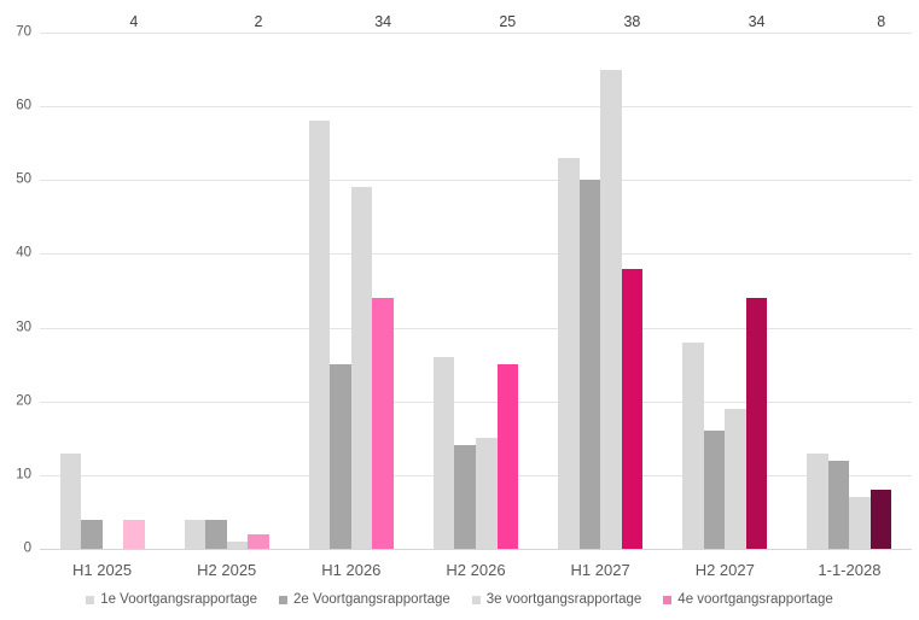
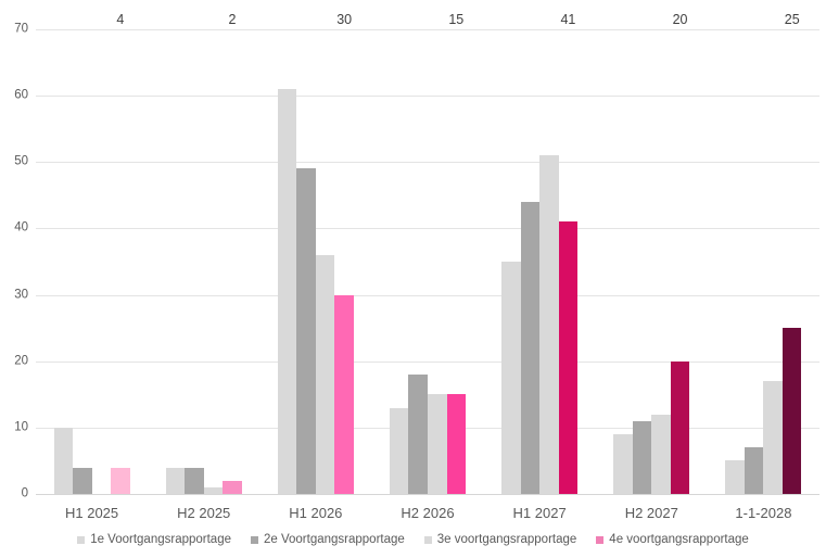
1e Voortgangsrapportage/H1 2025: 13 -> 10
1e Voortgangsrapportage/H1 2026: 58 -> 61
2e Voortgangsrapportage/H1 2026: 25 -> 49
3e voortgangsrapportage/H1 2026: 49 -> 36
4e voortgangsrapportage/H1 2026: 34 -> 30
1e Voortgangsrapportage/H2 2026: 26 -> 13
2e Voortgangsrapportage/H2 2026: 14 -> 18
4e voortgangsrapportage/H2 2026: 25 -> 15
1e Voortgangsrapportage/H1 2027: 53 -> 35
2e Voortgangsrapportage/H1 2027: 50 -> 44
3e voortgangsrapportage/H1 2027: 65 -> 51
4e voortgangsrapportage/H1 2027: 38 -> 41
1e Voortgangsrapportage/H2 2027: 28 -> 9
2e Voortgangsrapportage/H2 2027: 16 -> 11
3e voortgangsrapportage/H2 2027: 19 -> 12
4e voortgangsrapportage/H2 2027: 34 -> 20
1e Voortgangsrapportage/1-1-2028: 13 -> 5
2e Voortgangsrapportage/1-1-2028: 12 -> 7
3e voortgangsrapportage/1-1-2028: 7 -> 17
4e voortgangsrapportage/1-1-2028: 8 -> 25
